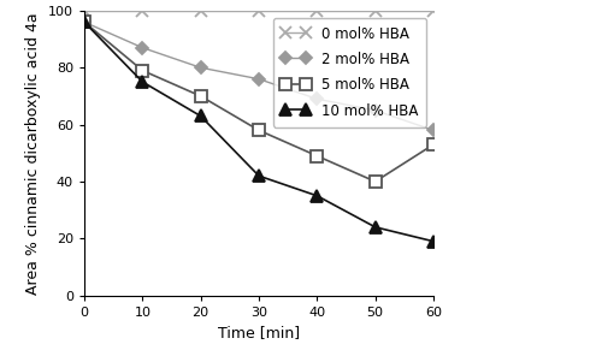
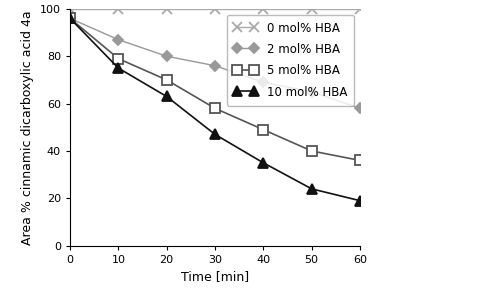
10 mol% HBA/30: 42 -> 47
5 mol% HBA/60: 53 -> 36
